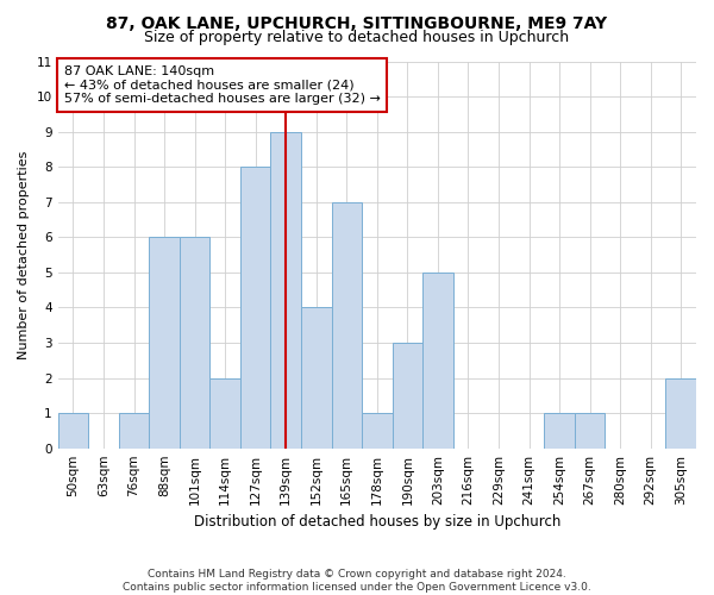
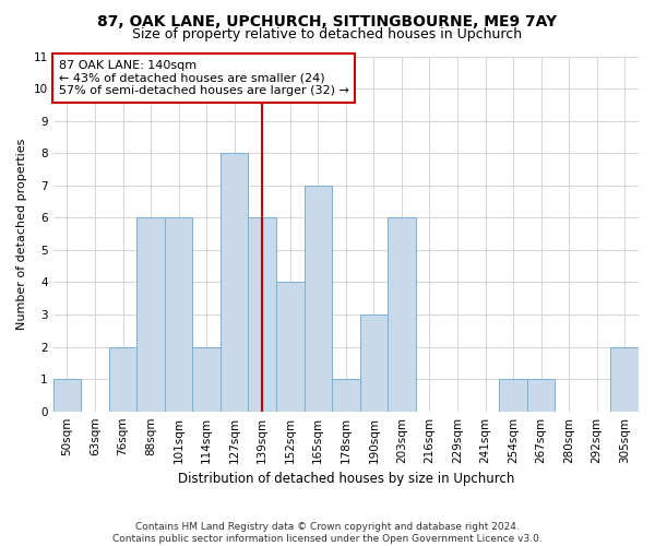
76sqm: 1 -> 2
139sqm: 9 -> 6
203sqm: 5 -> 6
